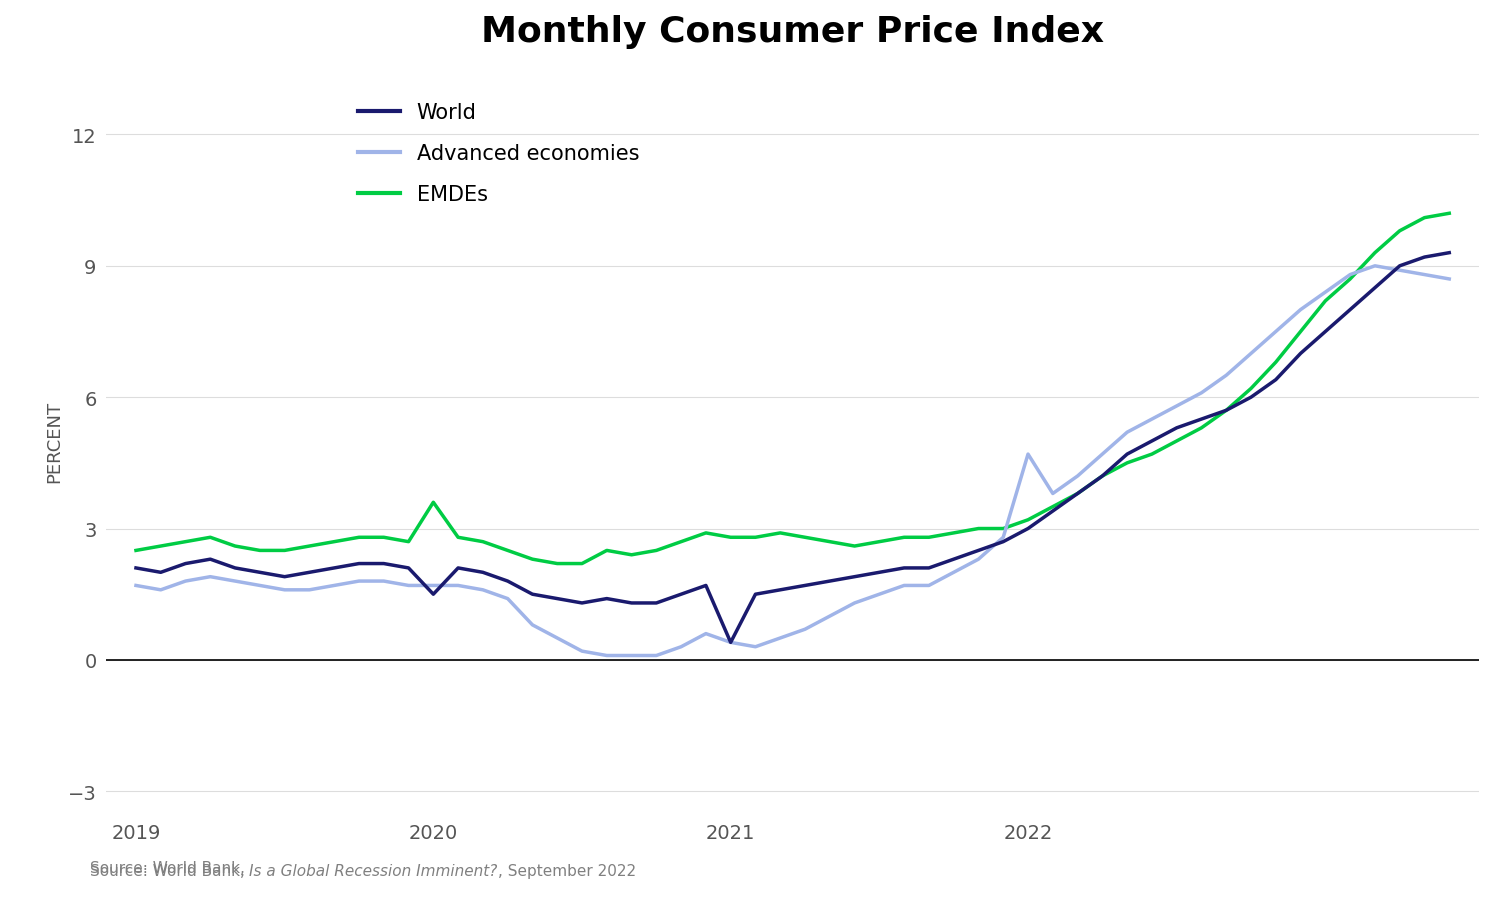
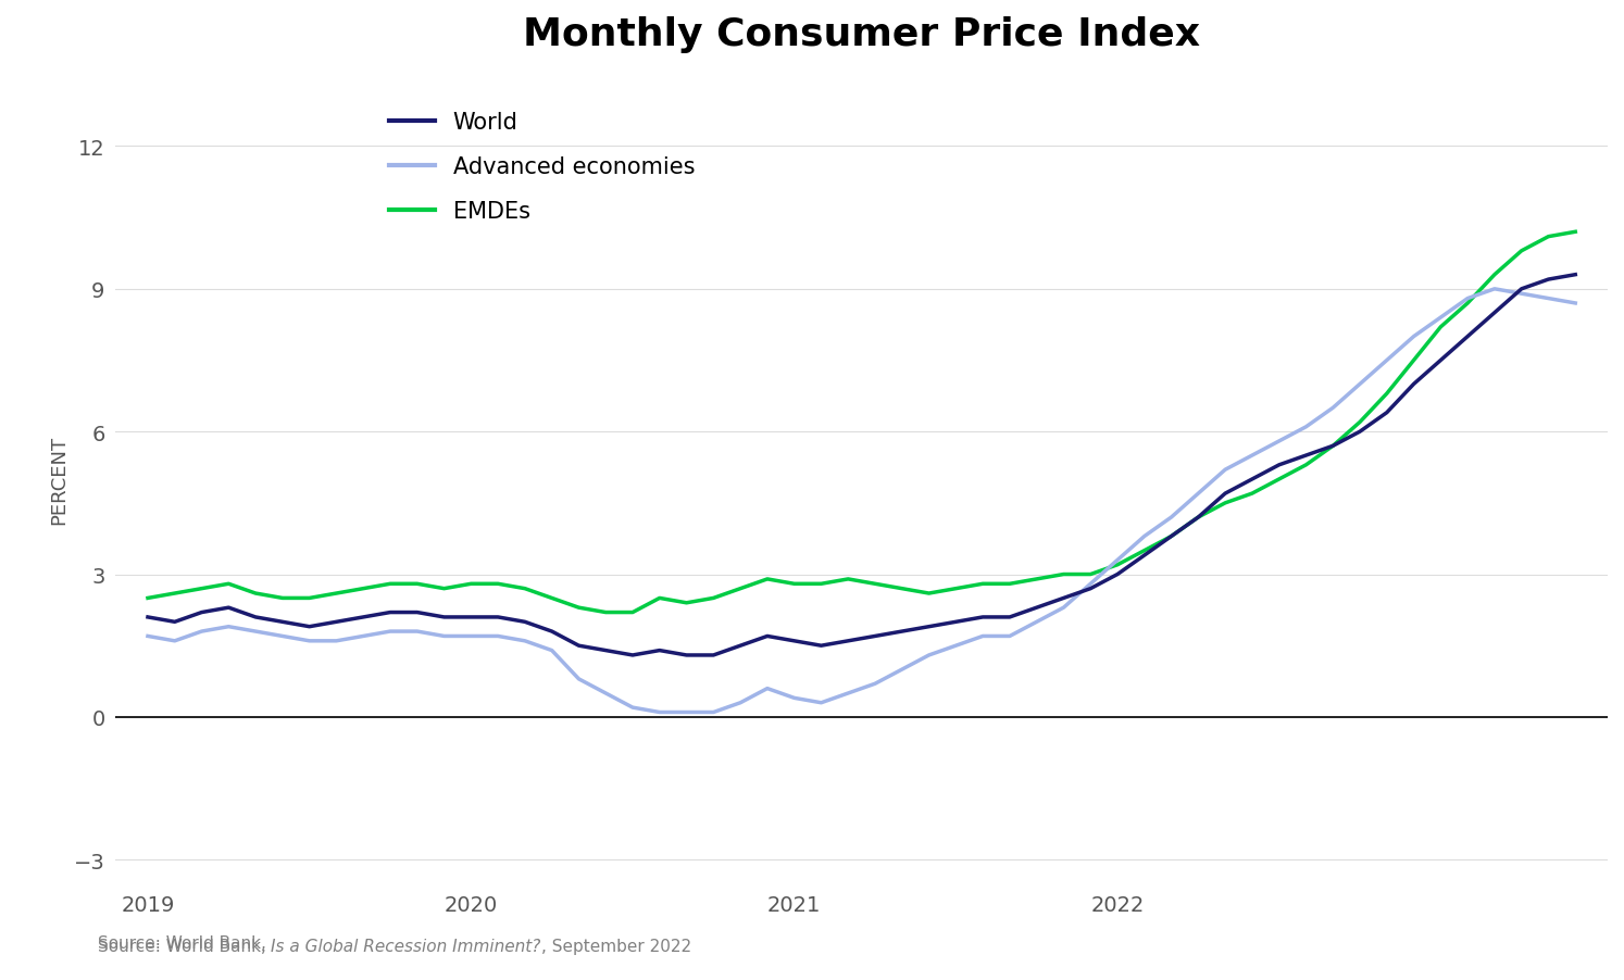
World/2020: 1.5 -> 2.1
EMDEs/2020: 3.6 -> 2.8
World/2021: 0.4 -> 1.6
Advanced economies/2022: 4.7 -> 3.3
